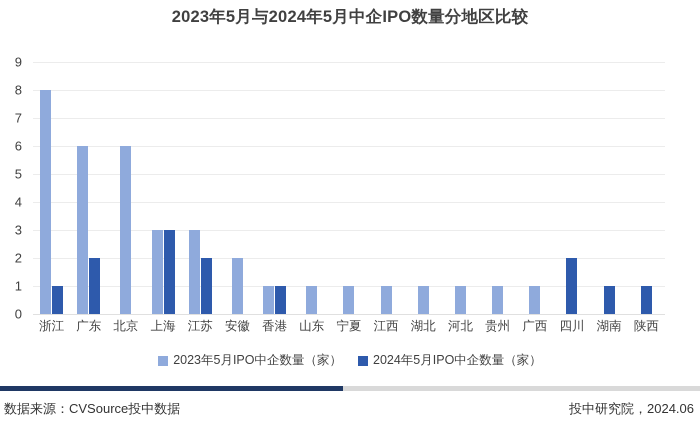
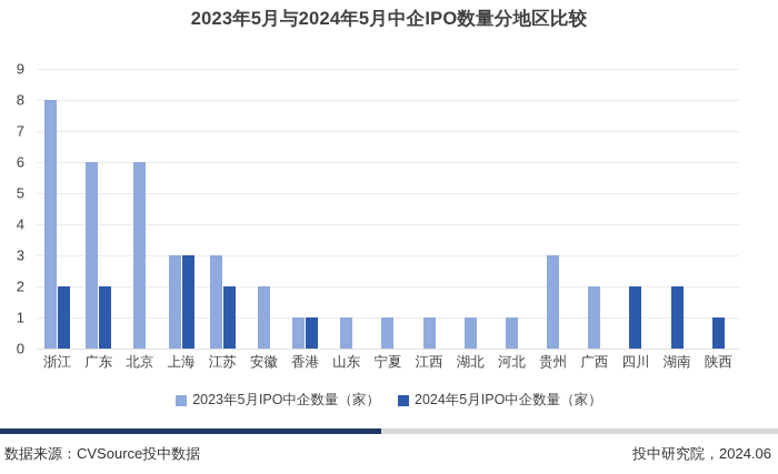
2024年5月IPO中企数量（家）/浙江: 1 -> 2
2023年5月IPO中企数量（家）/贵州: 1 -> 3
2023年5月IPO中企数量（家）/广西: 1 -> 2
2024年5月IPO中企数量（家）/湖南: 1 -> 2
